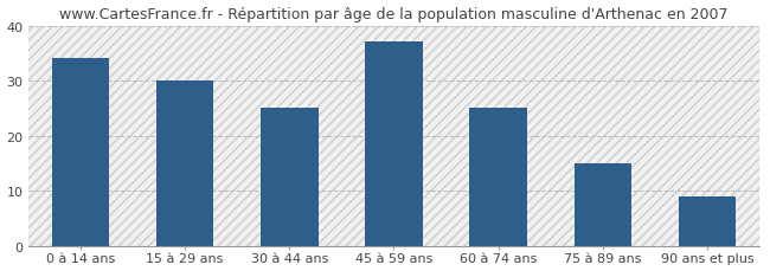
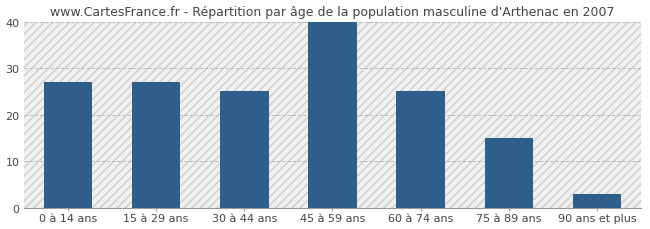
0 à 14 ans: 34 -> 27
15 à 29 ans: 30 -> 27
45 à 59 ans: 37 -> 40
90 ans et plus: 9 -> 3
